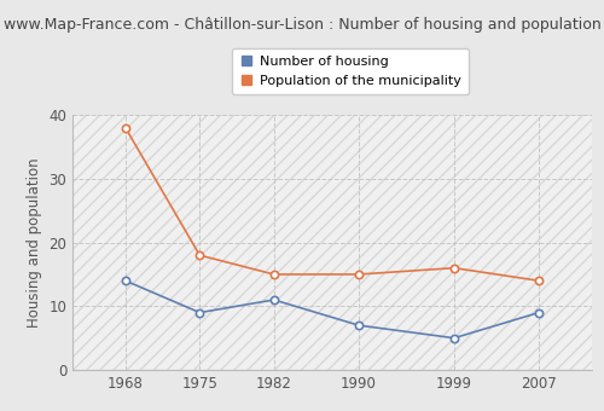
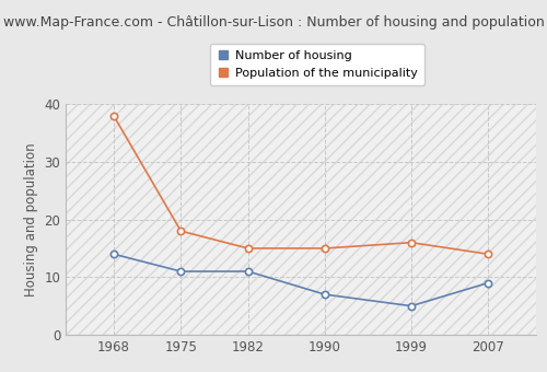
Number of housing/1975: 9 -> 11
